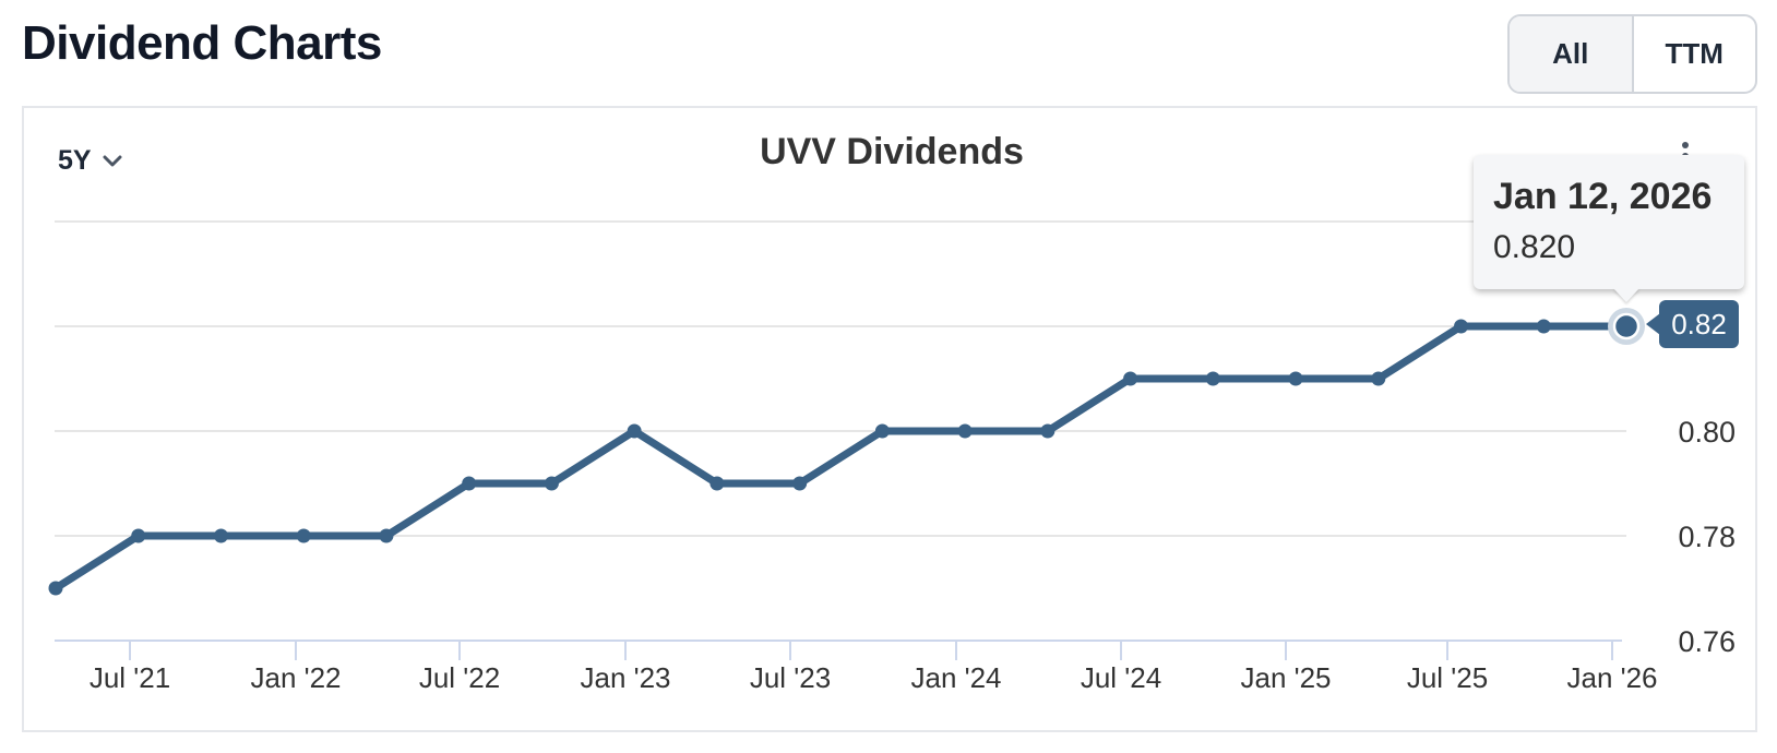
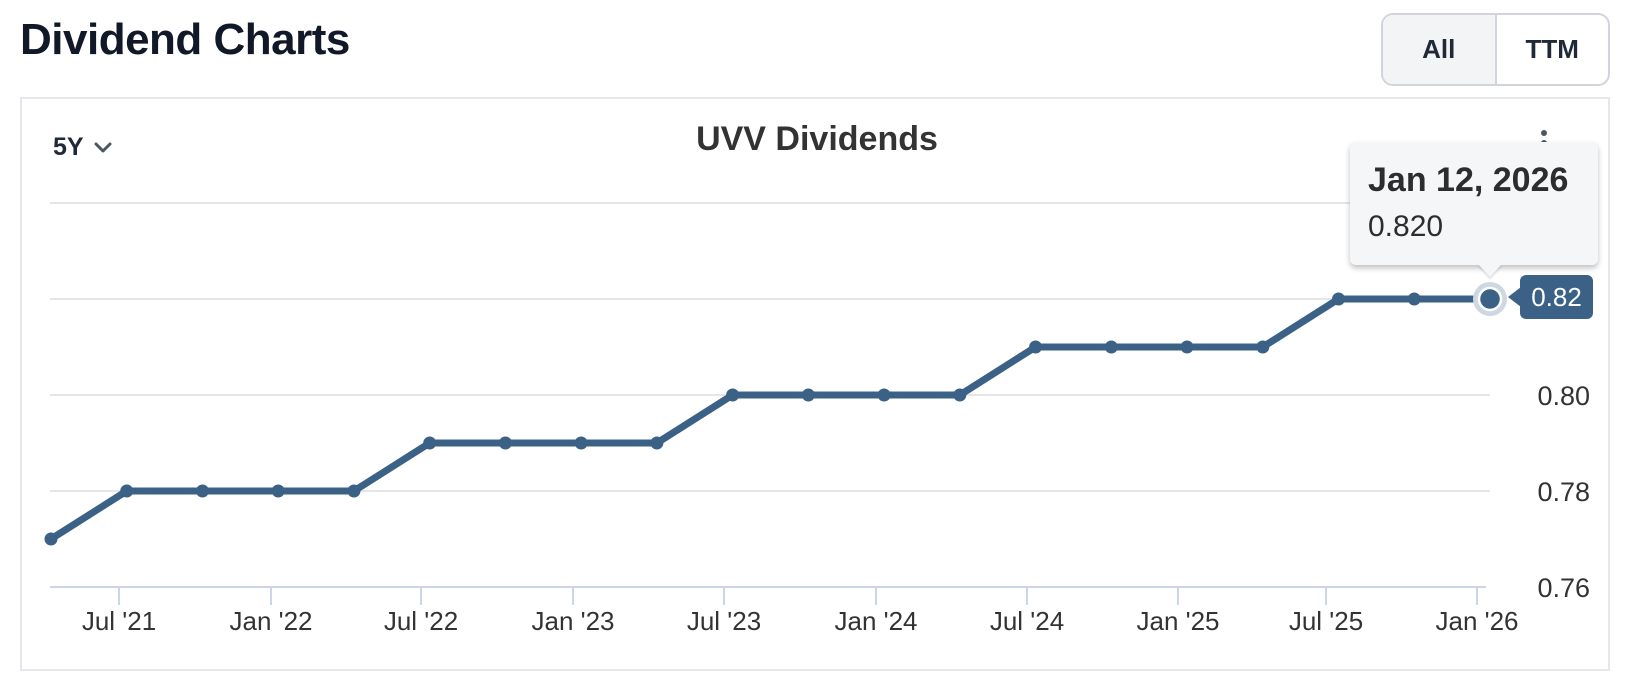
Jan '23: 0.80 -> 0.79
Jul '23: 0.79 -> 0.80
